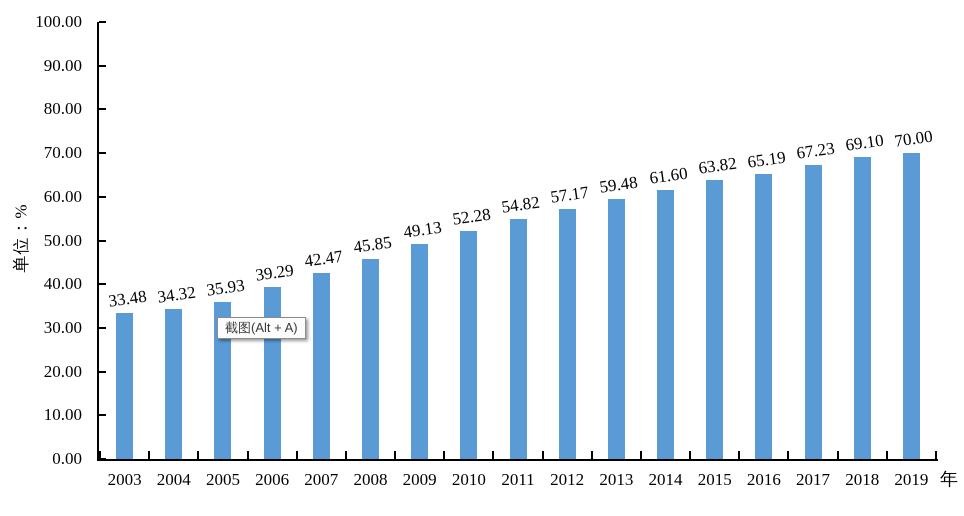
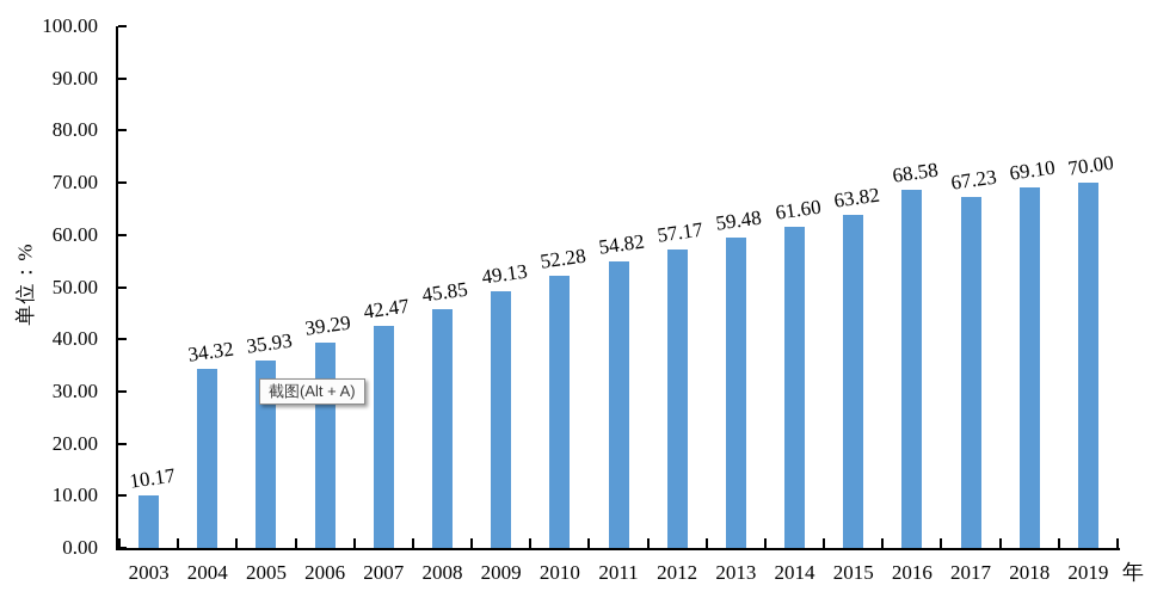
2003: 33.48 -> 10.17
2016: 65.19 -> 68.58
